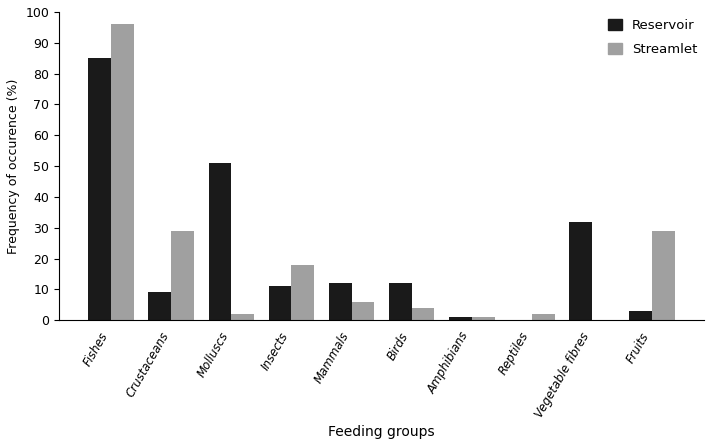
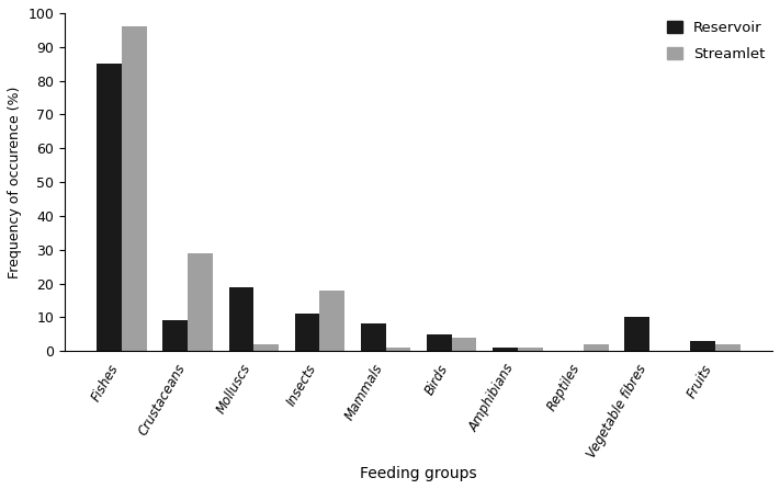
Reservoir/Molluscs: 51 -> 19
Reservoir/Mammals: 12 -> 8
Streamlet/Mammals: 6 -> 1
Reservoir/Birds: 12 -> 5
Reservoir/Vegetable fibres: 32 -> 10
Streamlet/Fruits: 29 -> 2
